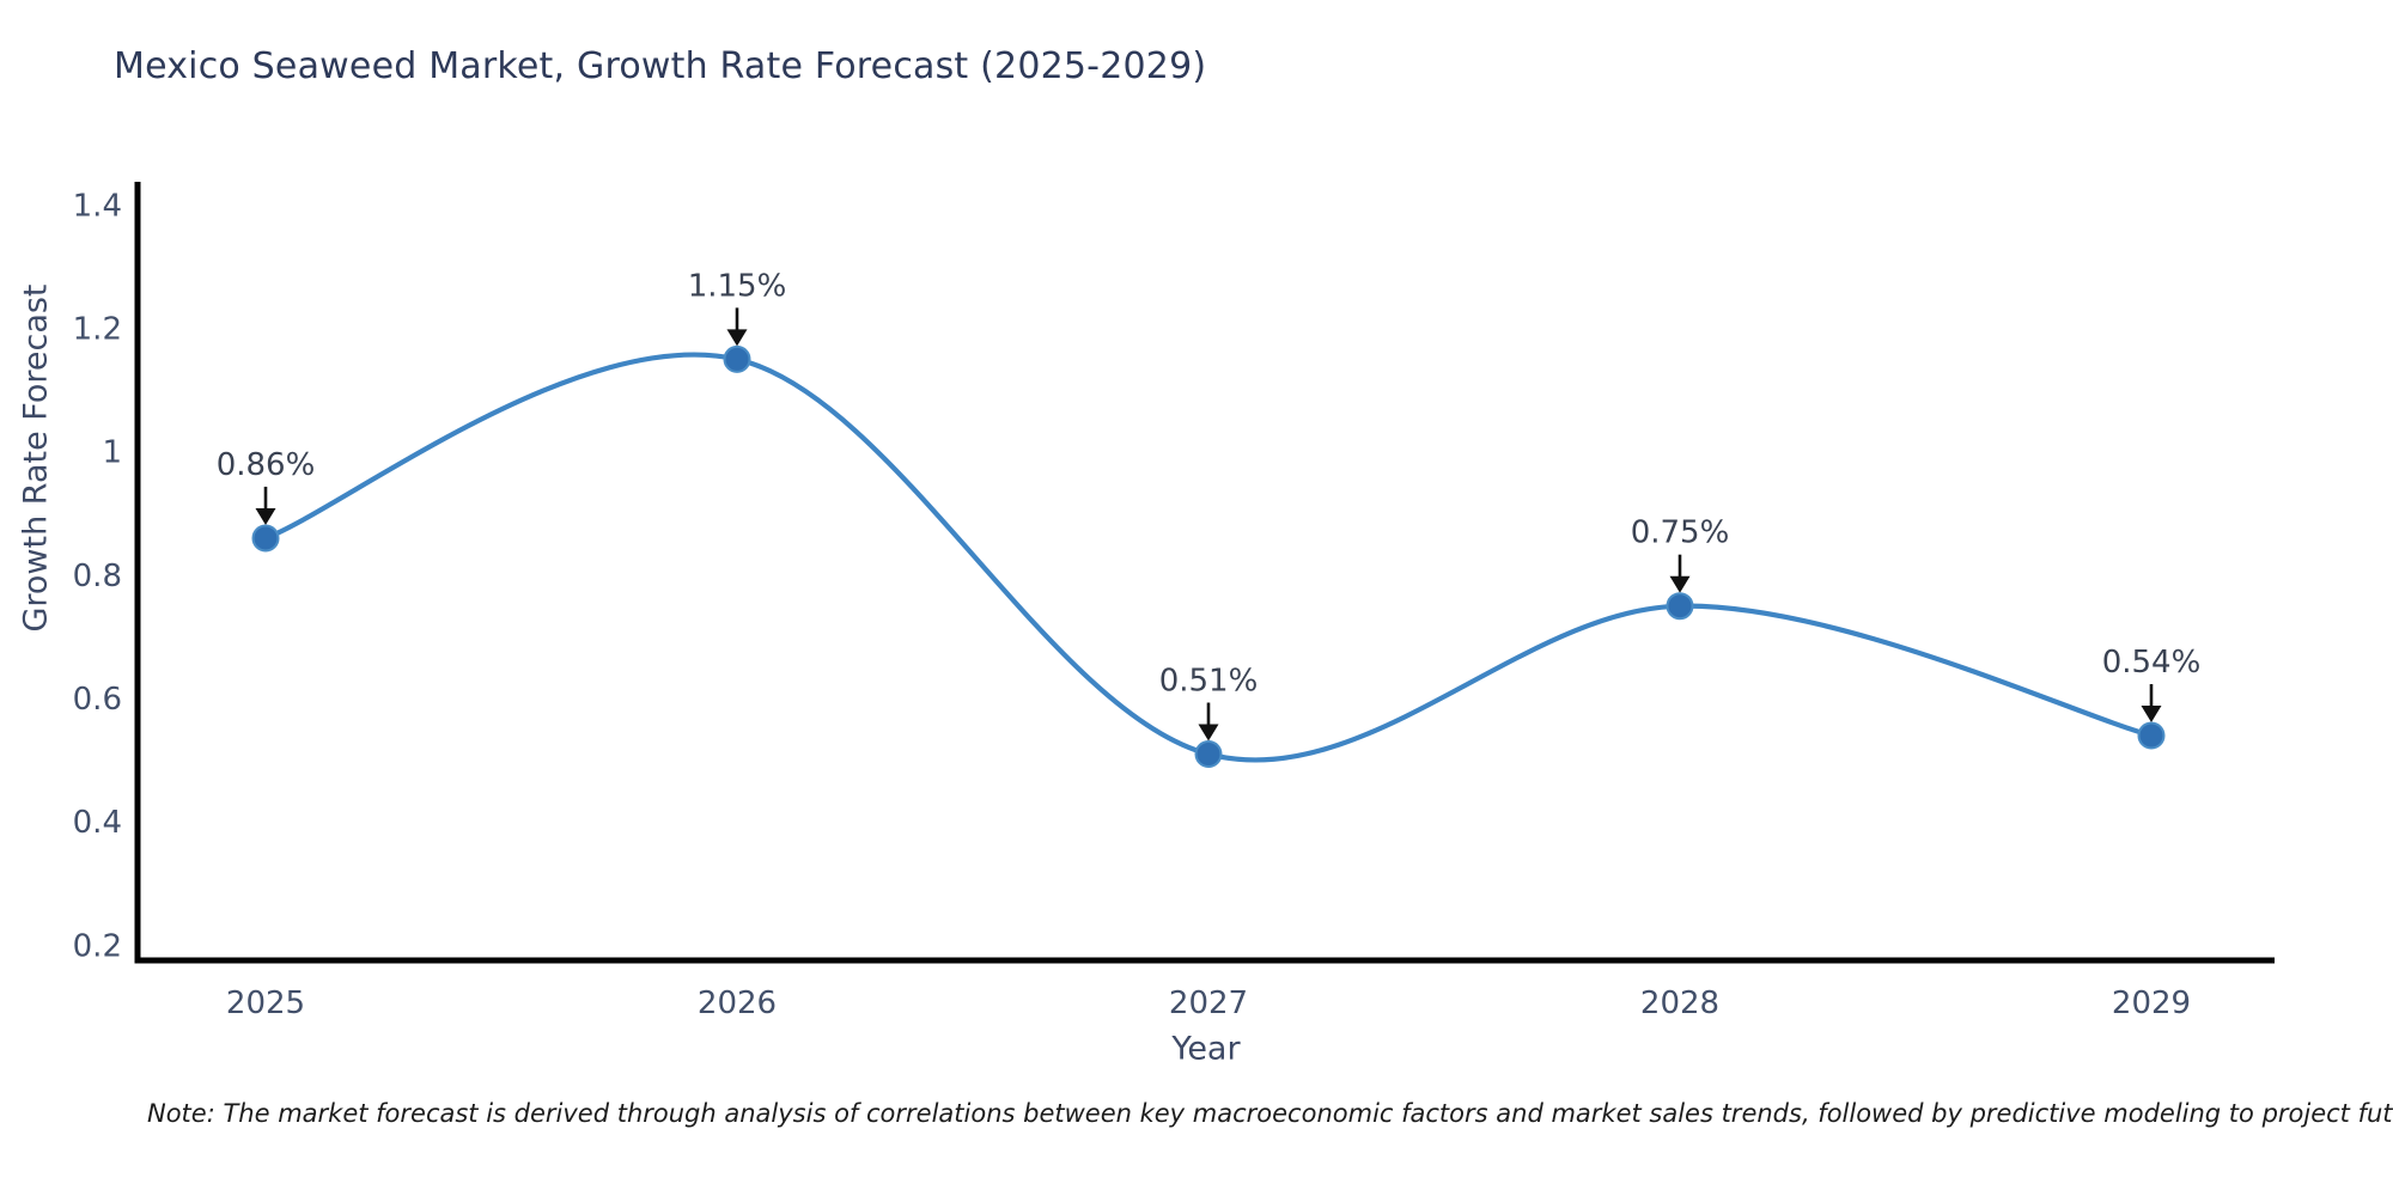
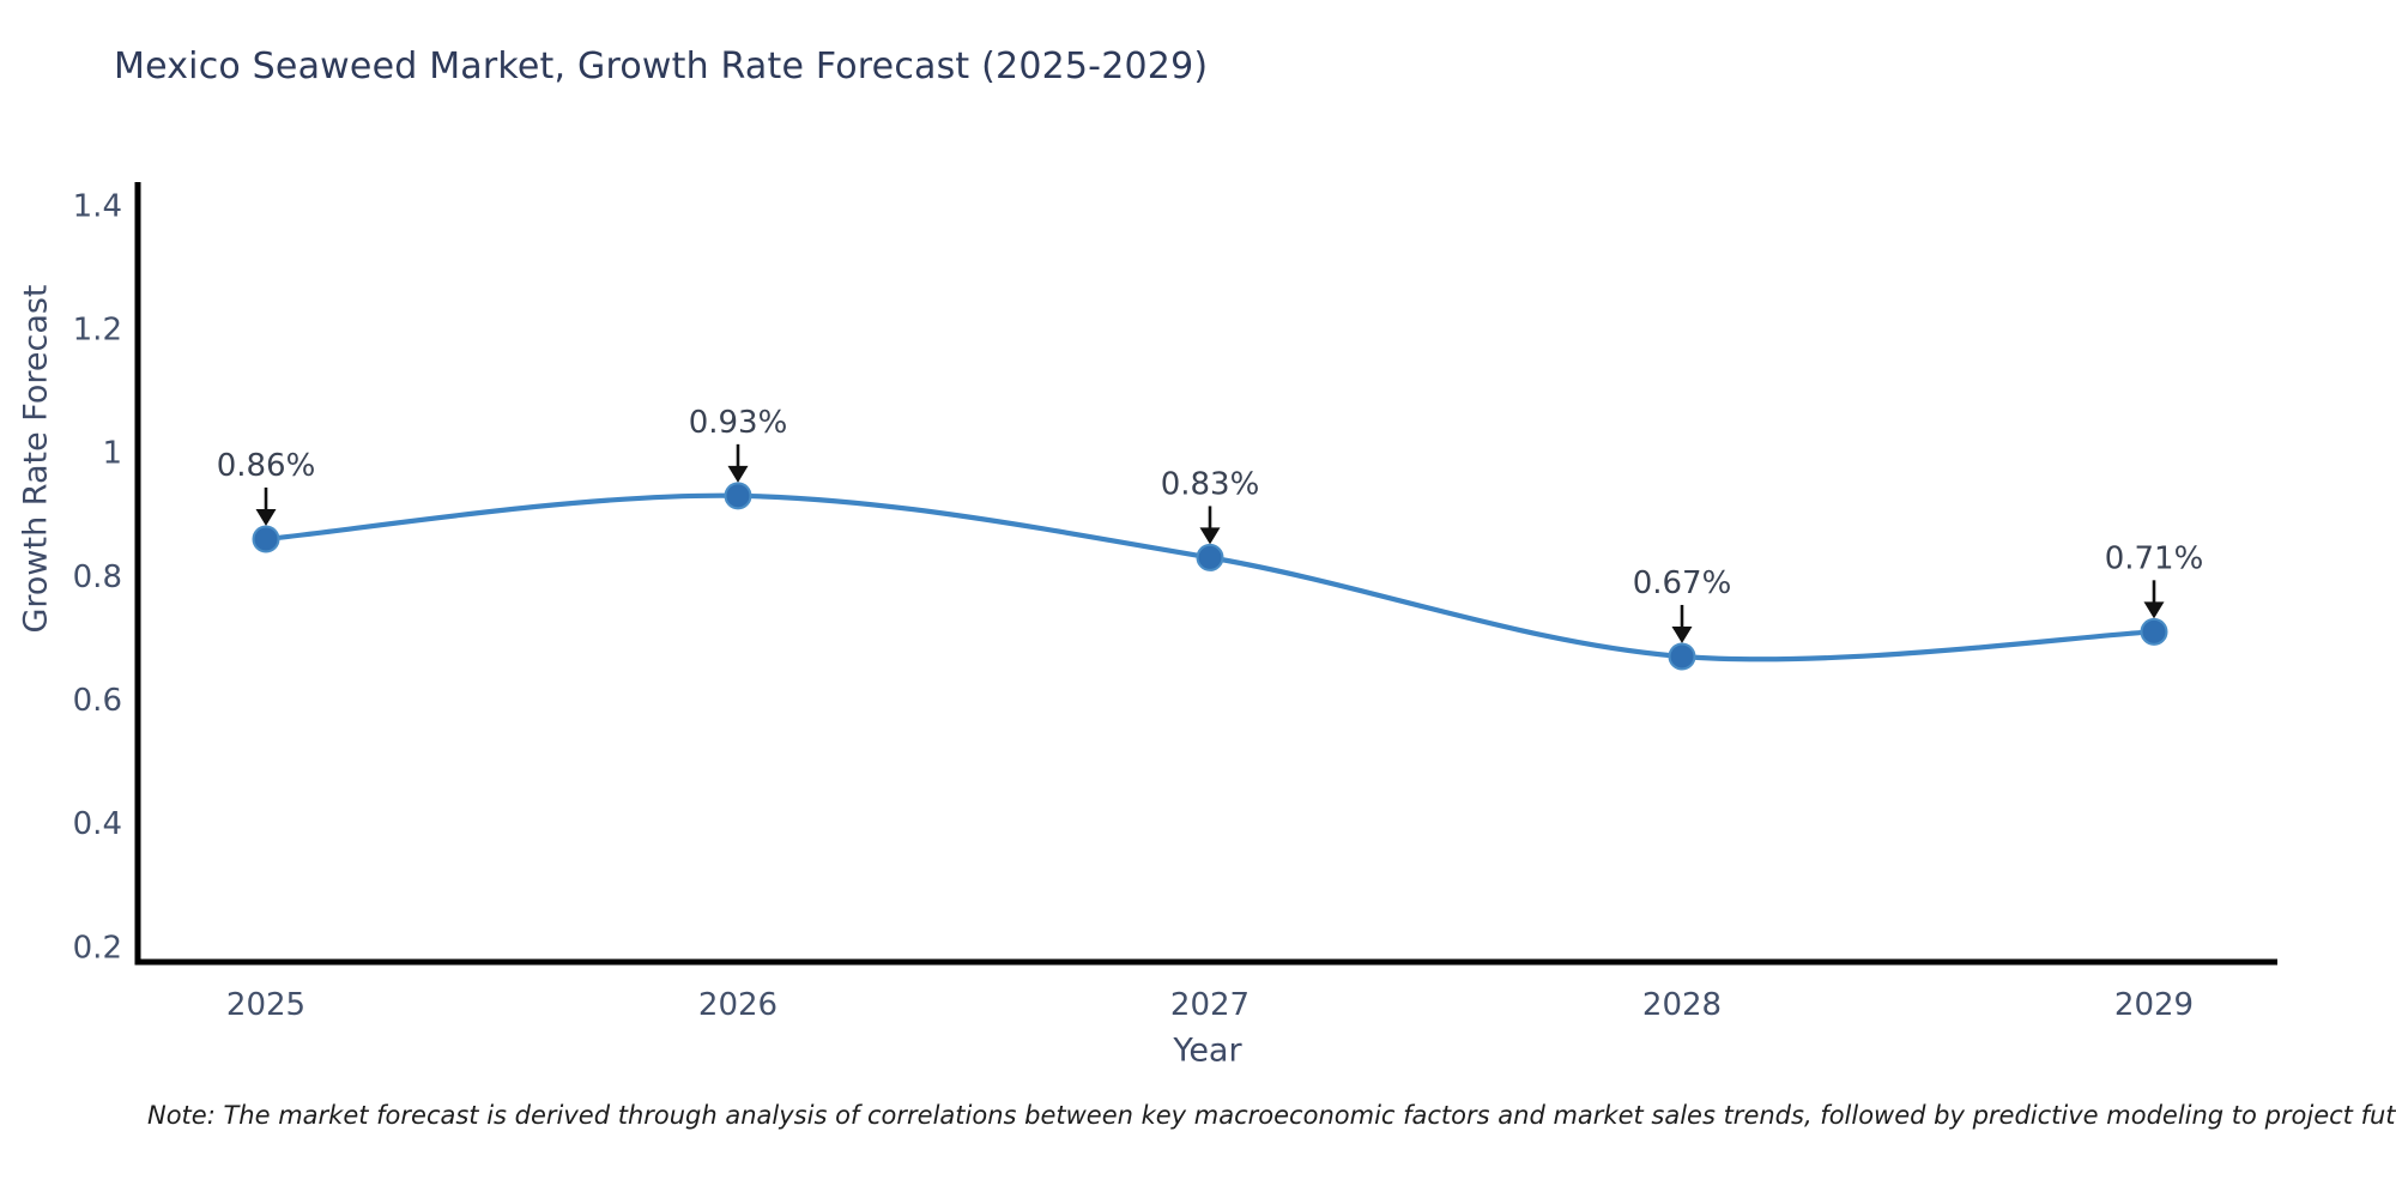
2026: 1.15% -> 0.93%
2027: 0.51% -> 0.83%
2028: 0.75% -> 0.67%
2029: 0.54% -> 0.71%
